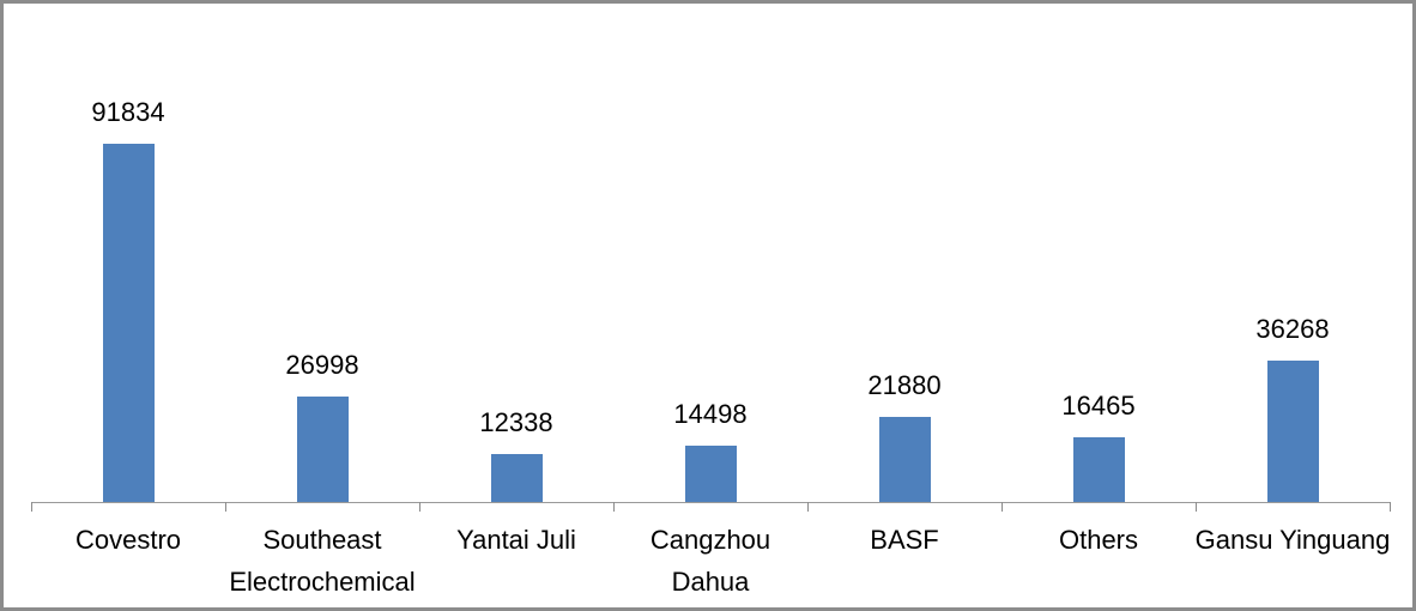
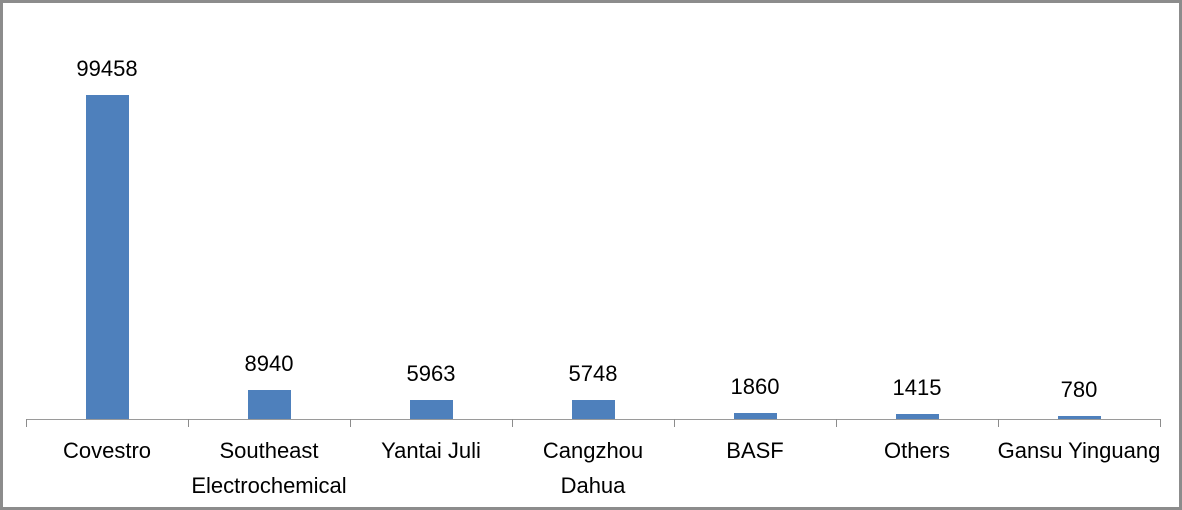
Covestro: 91834 -> 99458
Southeast Electrochemical: 26998 -> 8940
Yantai Juli: 12338 -> 5963
Cangzhou Dahua: 14498 -> 5748
BASF: 21880 -> 1860
Others: 16465 -> 1415
Gansu Yinguang: 36268 -> 780
